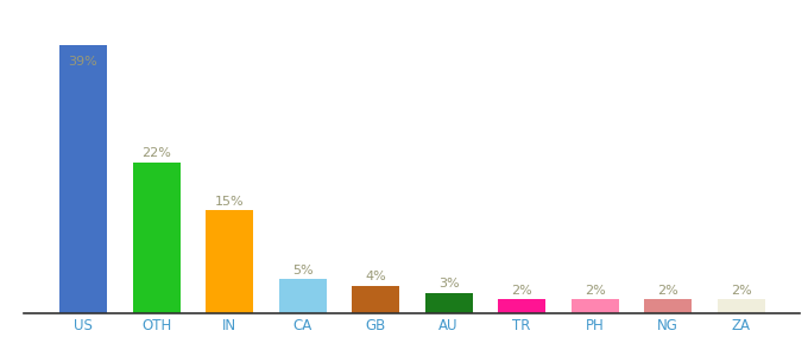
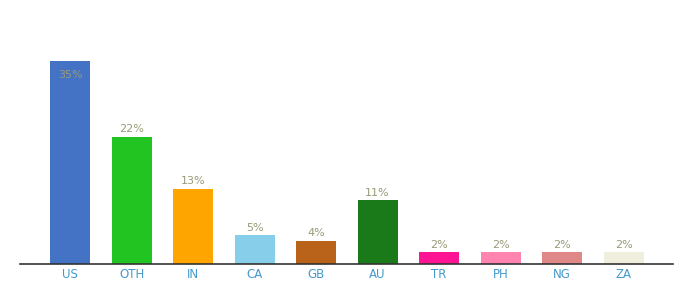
US: 39% -> 35%
IN: 15% -> 13%
AU: 3% -> 11%
